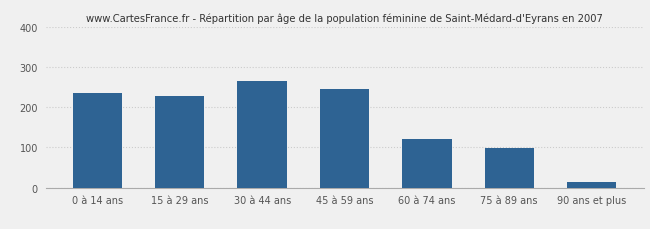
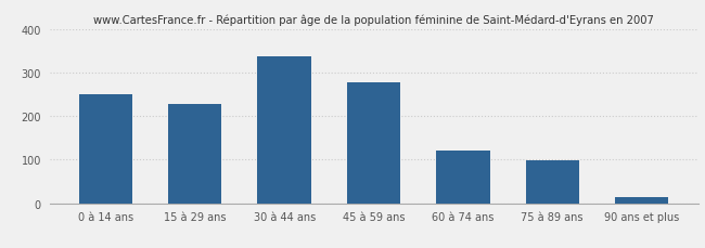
0 à 14 ans: 235 -> 250
30 à 44 ans: 265 -> 338
45 à 59 ans: 245 -> 278
